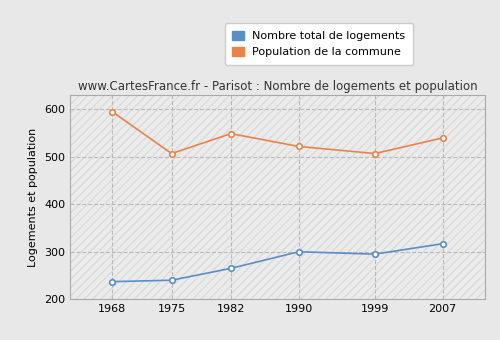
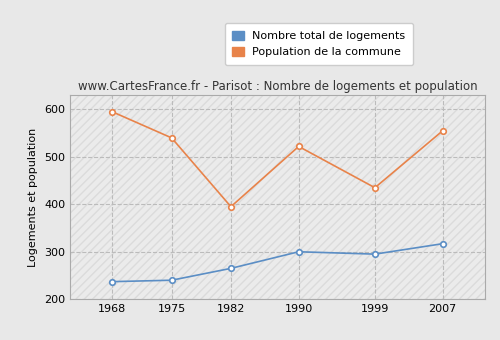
Population de la commune/1975: 507 -> 540
Population de la commune/1982: 549 -> 395
Population de la commune/1999: 507 -> 435
Population de la commune/2007: 540 -> 555
